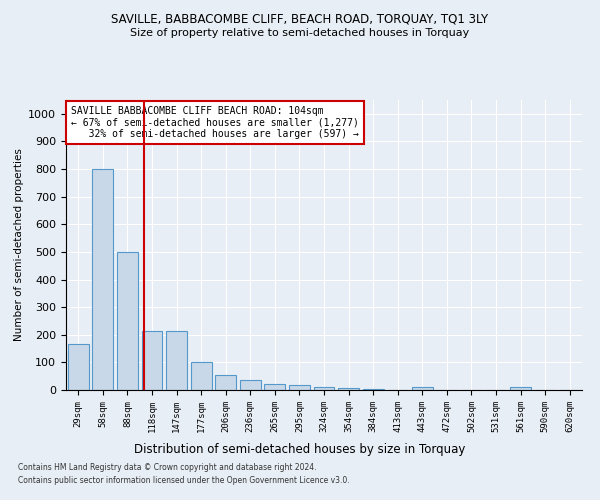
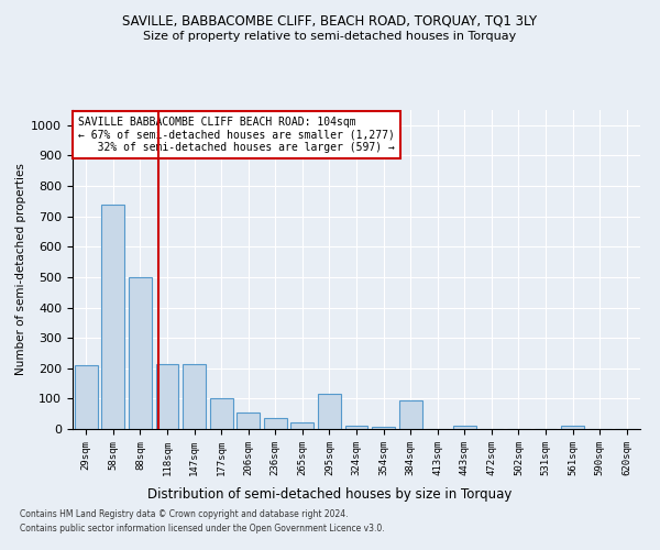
29sqm: 165 -> 210
58sqm: 800 -> 740
295sqm: 18 -> 115
384sqm: 5 -> 95
